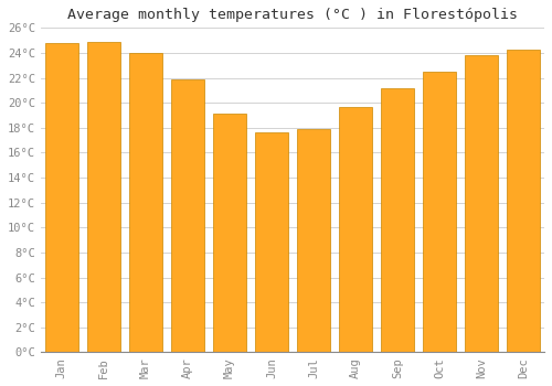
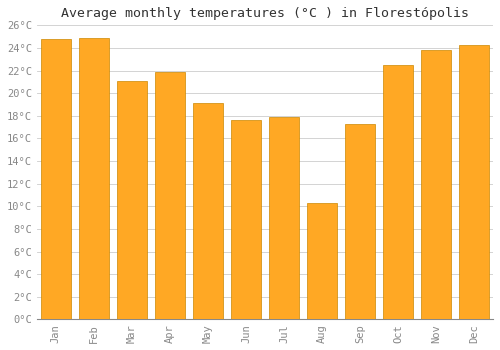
Mar: 24.0°C -> 21.1°C
Aug: 19.7°C -> 10.3°C
Sep: 21.2°C -> 17.3°C
